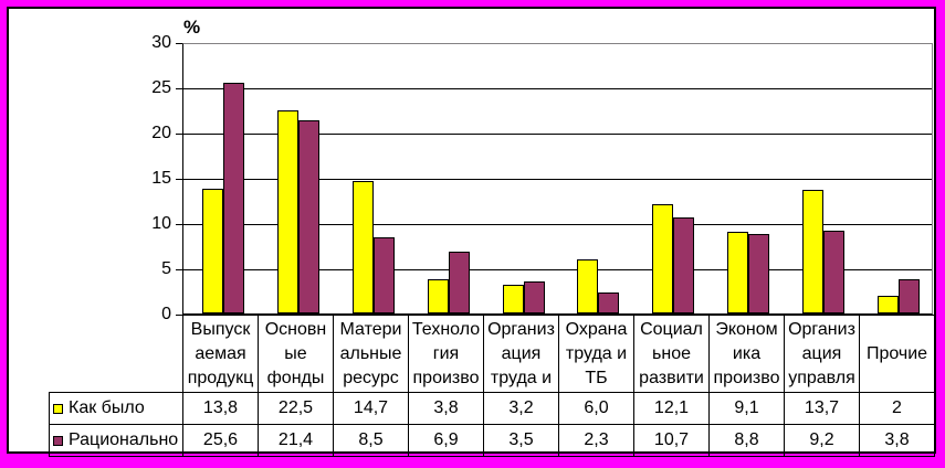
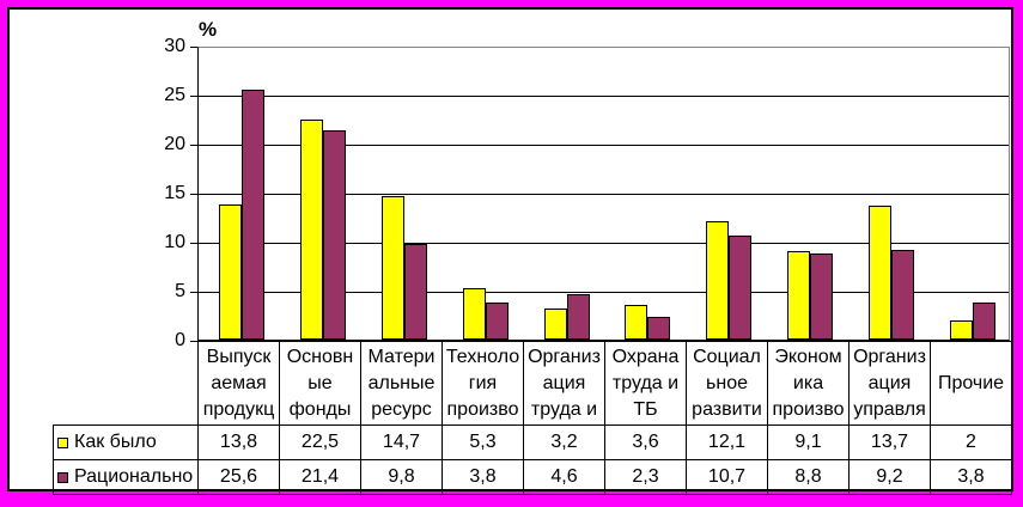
Рационально/Матери альные ресурс: 8,5 -> 9,8
Как было/Техноло гия произво: 3,8 -> 5,3
Рационально/Техноло гия произво: 6,9 -> 3,8
Рационально/Организ ация труда и: 3,5 -> 4,6
Как было/Охрана труда и ТБ: 6,0 -> 3,6
